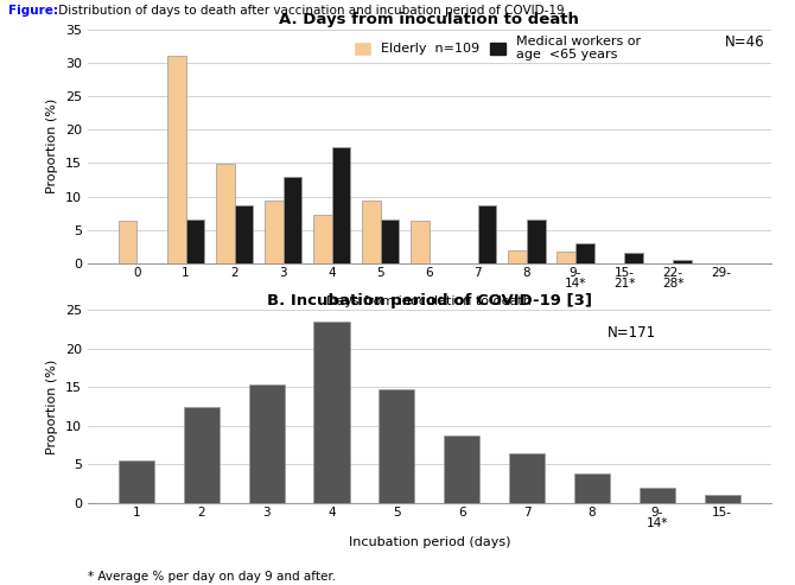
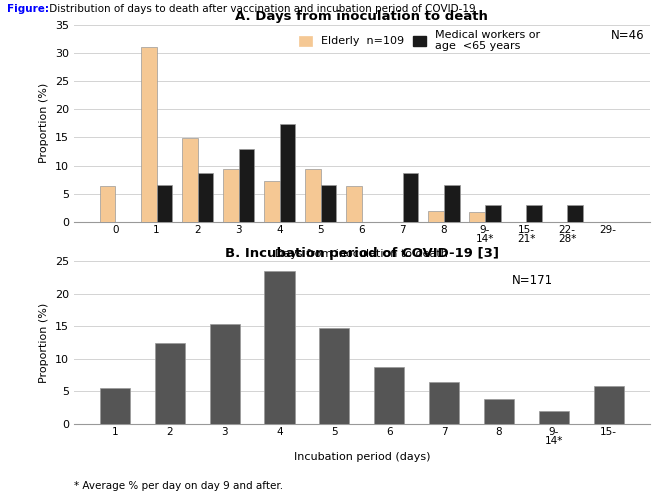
Medical workers or age <65 years/15- 21*: 1.5 -> 3.0
Medical workers or age <65 years/22- 28*: 0.5 -> 3.0
15-: 1.0 -> 5.8
